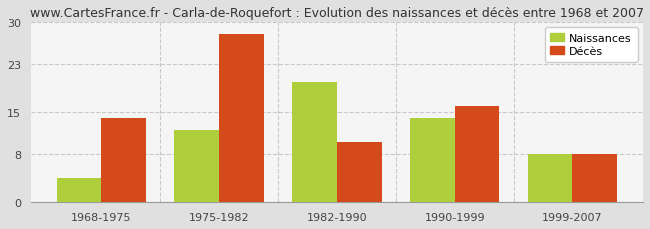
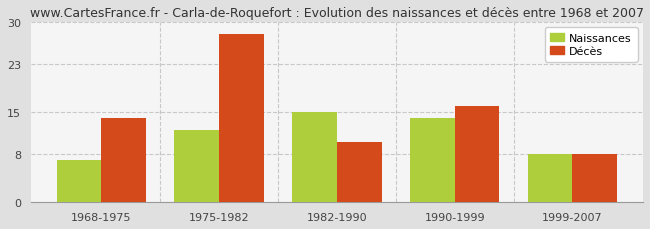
Naissances/1968-1975: 4 -> 7
Naissances/1982-1990: 20 -> 15
